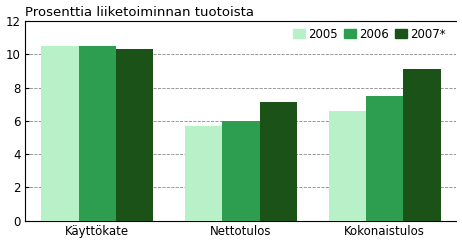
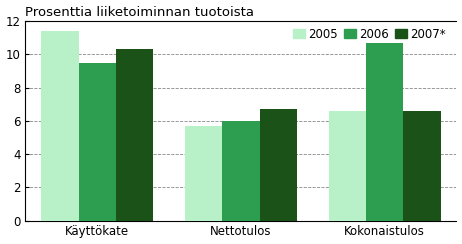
2005/Käyttökate: 10.5 -> 11.4
2006/Käyttökate: 10.5 -> 9.5
2007*/Nettotulos: 7.2 -> 6.7
2006/Kokonaistulos: 7.5 -> 10.7
2007*/Kokonaistulos: 9.1 -> 6.6
